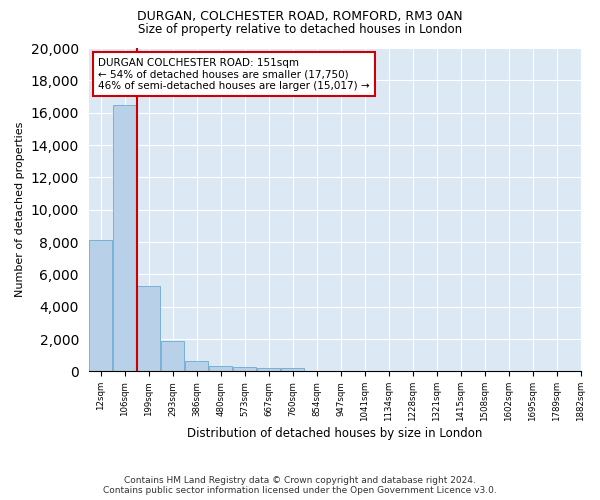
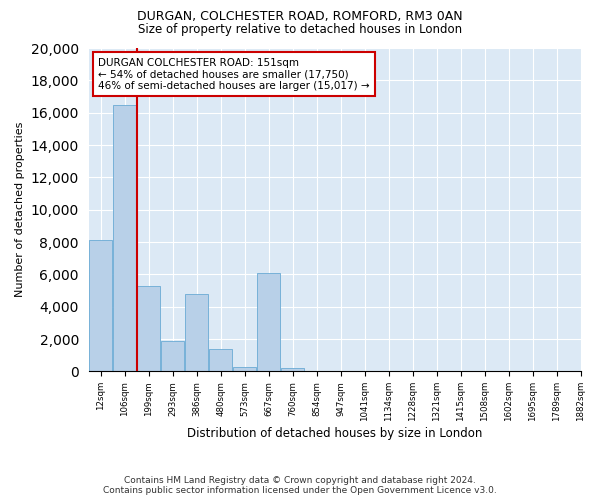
386sqm: 600 -> 4,800
480sqm: 300 -> 1,400
667sqm: 200 -> 6,100
